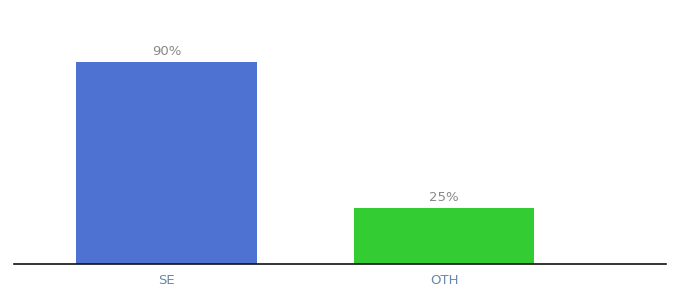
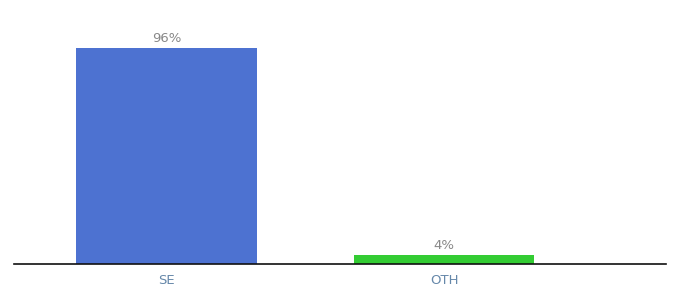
SE: 90% -> 96%
OTH: 25% -> 4%
